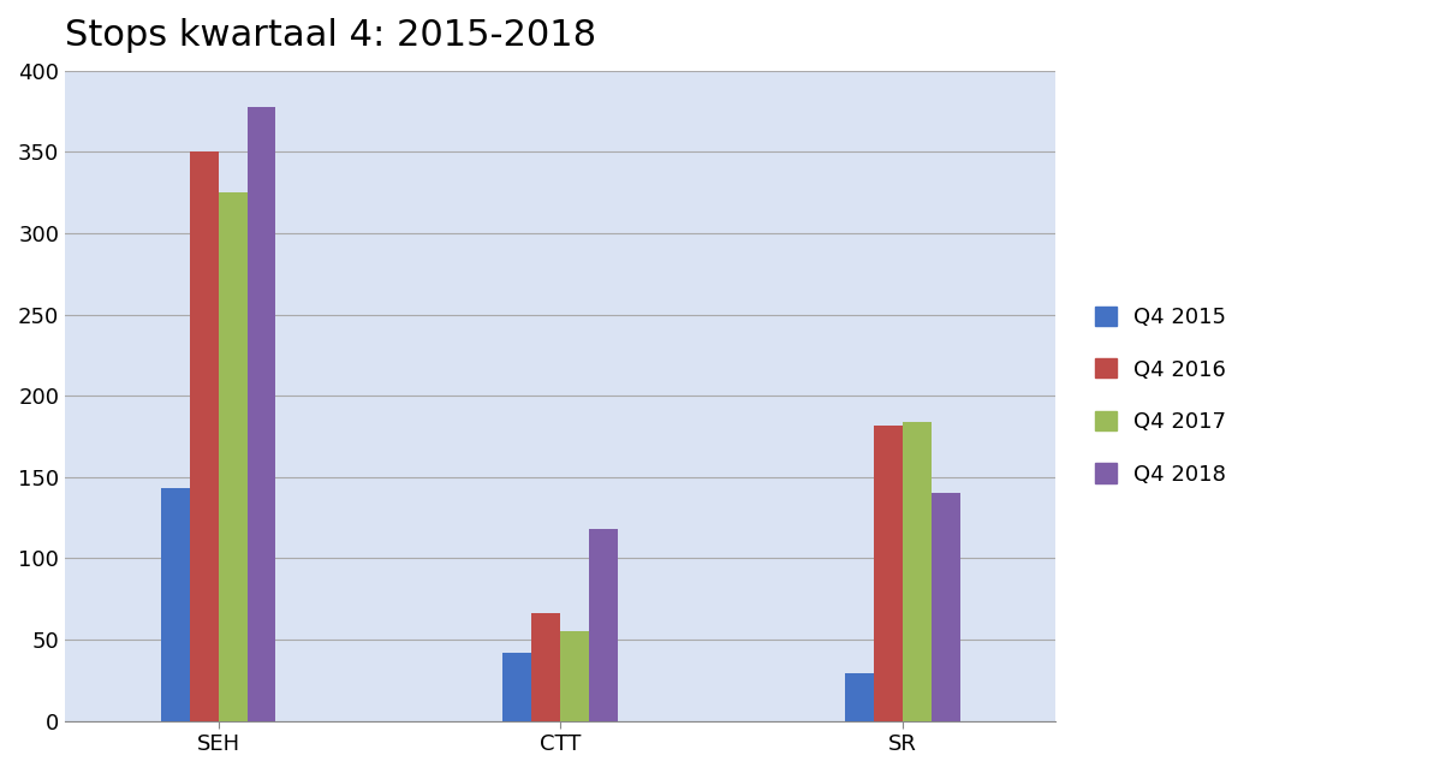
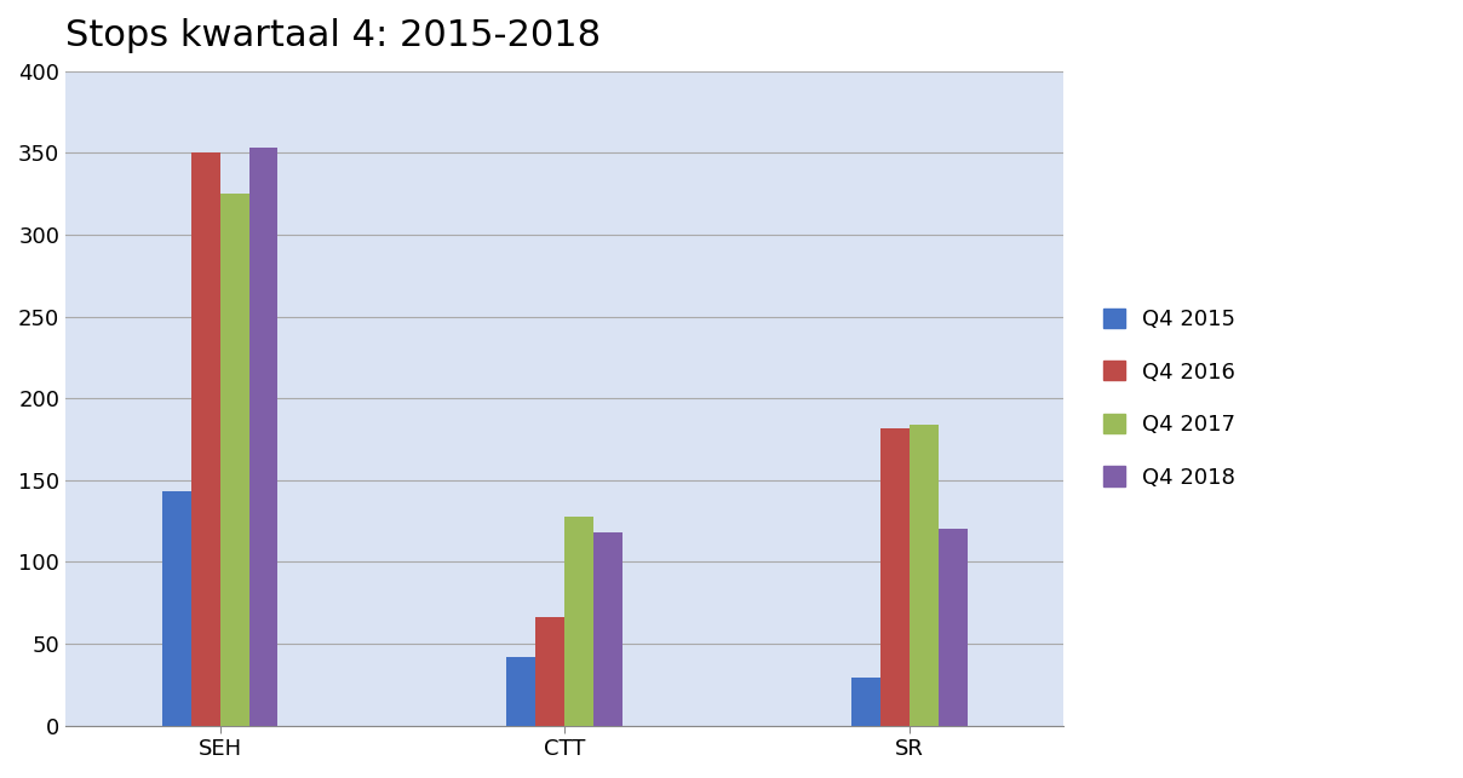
Q4 2018/SEH: 378 -> 353
Q4 2017/CTT: 55 -> 128
Q4 2018/SR: 140 -> 120
